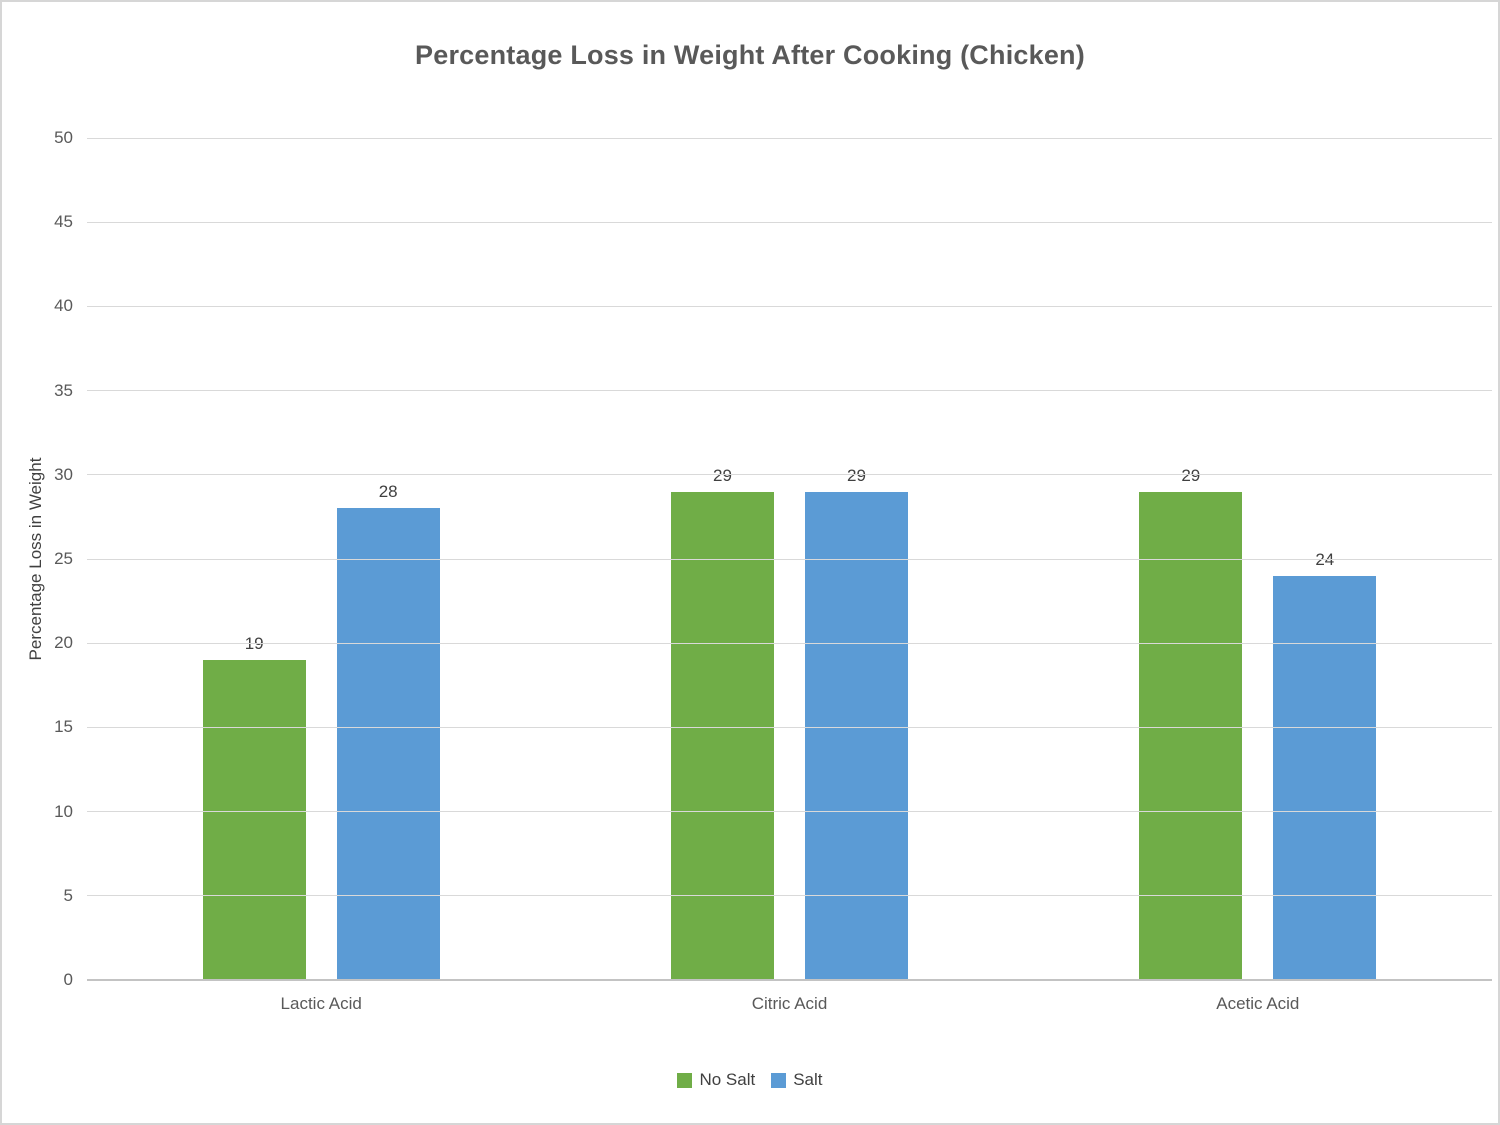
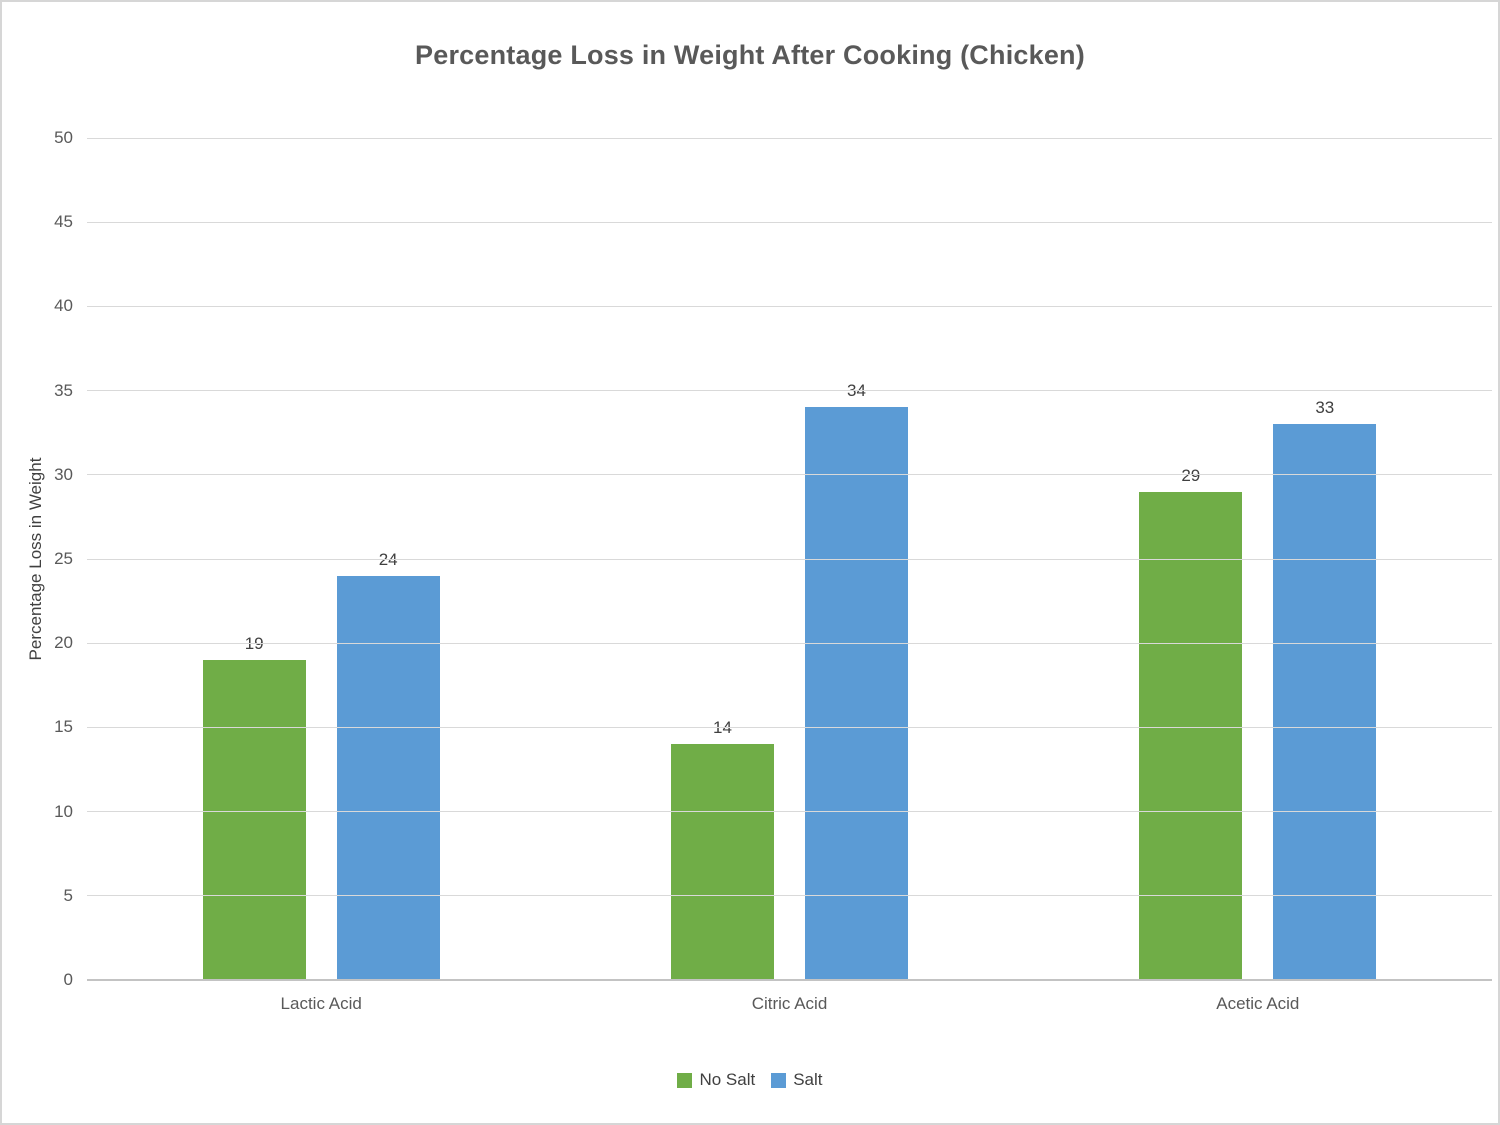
Salt/Lactic Acid: 28 -> 24
No Salt/Citric Acid: 29 -> 14
Salt/Citric Acid: 29 -> 34
Salt/Acetic Acid: 24 -> 33
